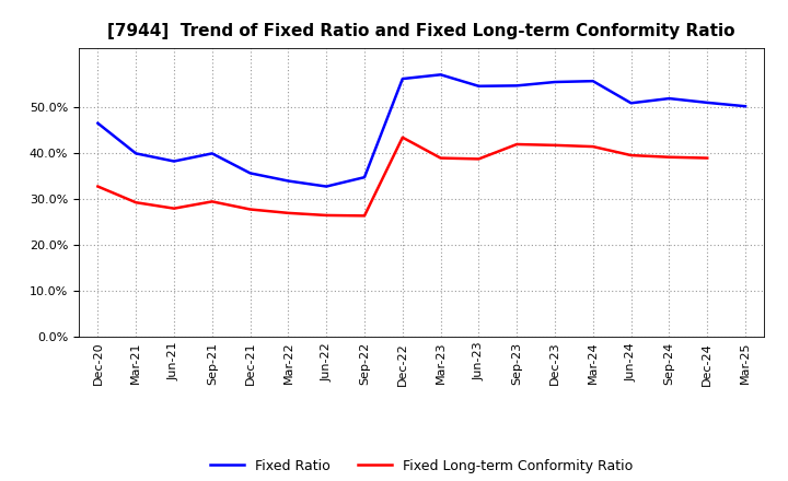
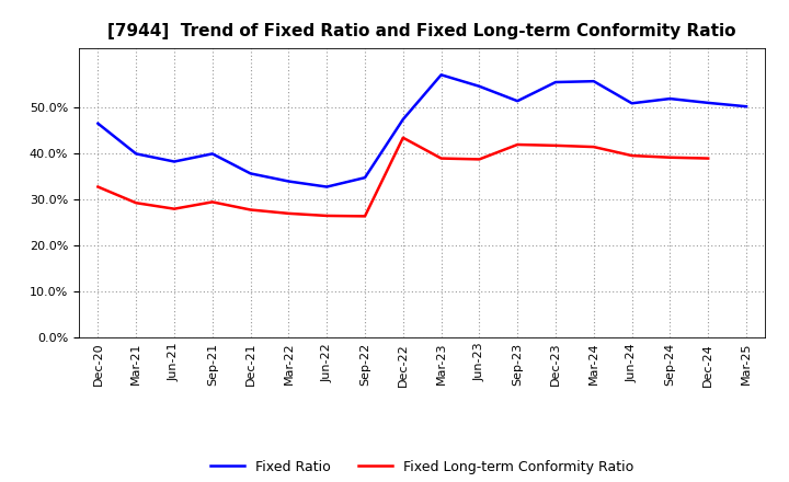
Fixed Ratio/Dec-22: 56.3% -> 47.5%
Fixed Ratio/Sep-23: 54.8% -> 51.5%
